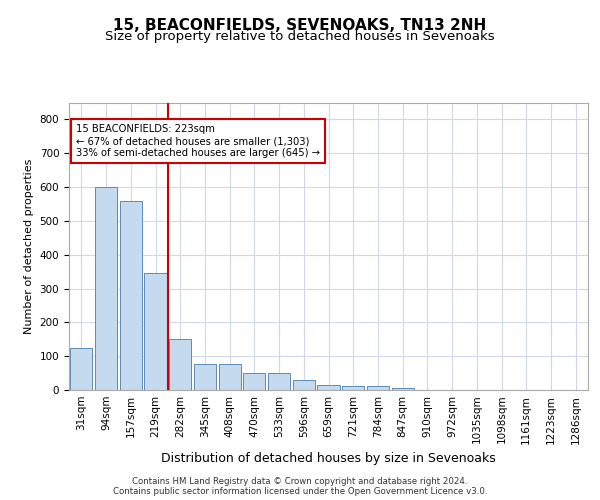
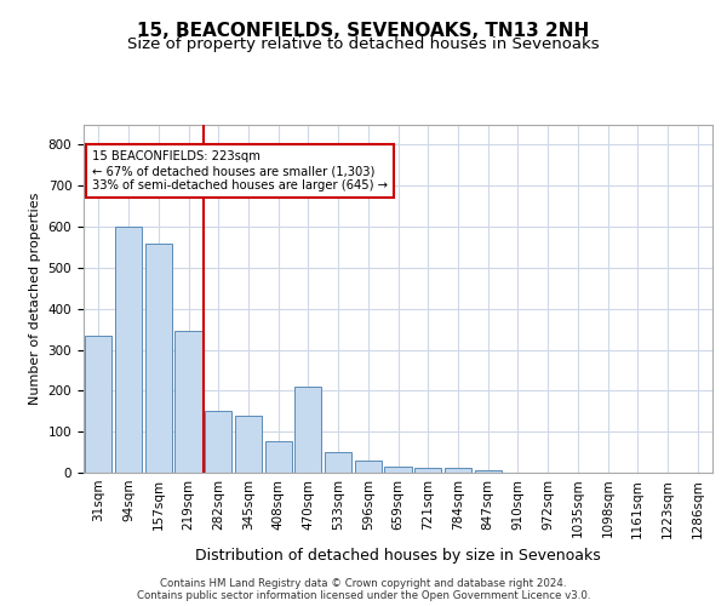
31sqm: 125 -> 335
345sqm: 78 -> 140
470sqm: 50 -> 210
